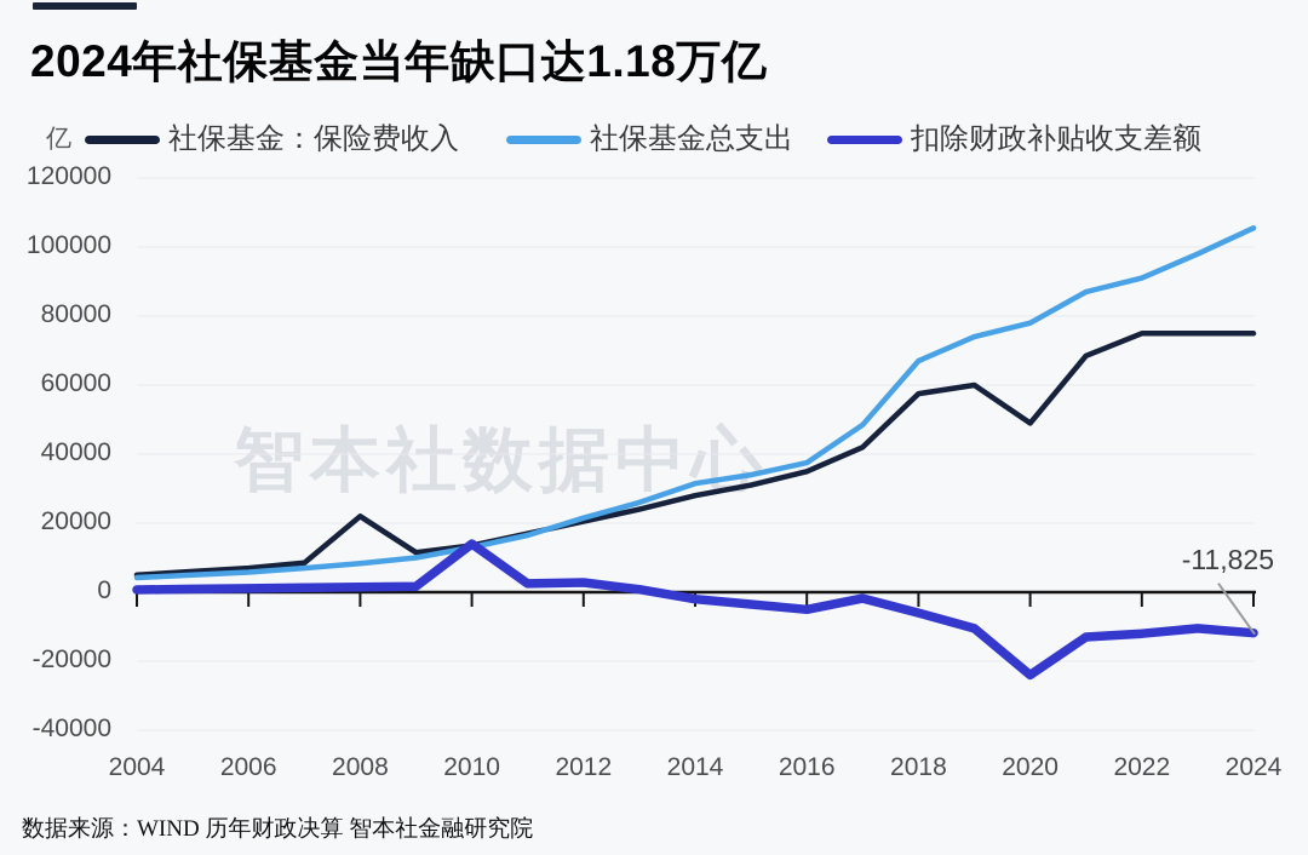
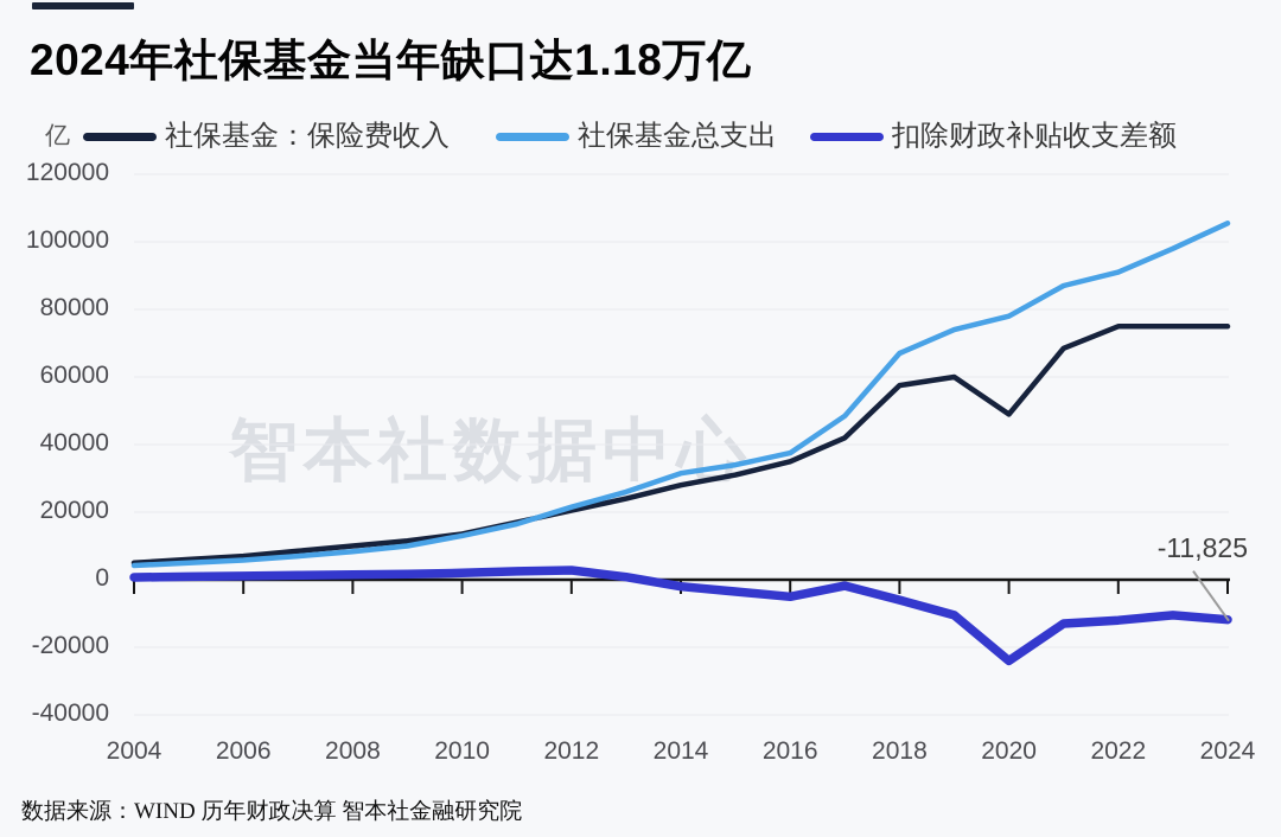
社保基金：保险费收入/2008: 22000 -> 10000
扣除财政补贴收支差额/2010: 14000 -> 2000
